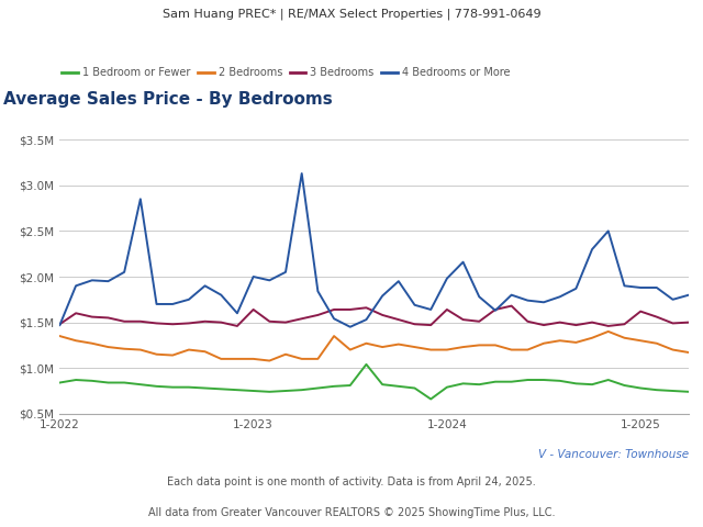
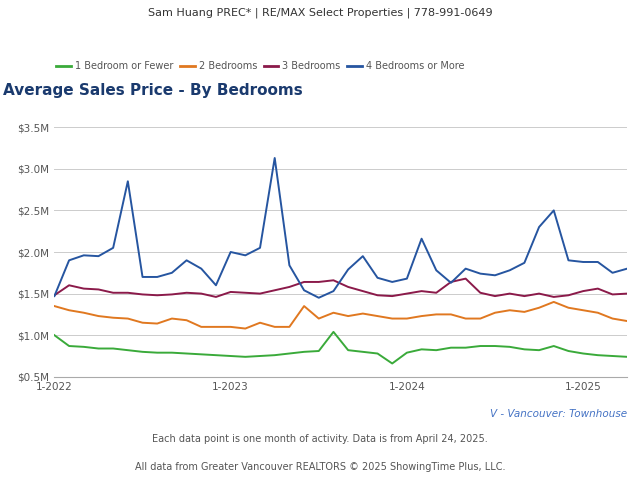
1 Bedroom or Fewer/1-2022: $0.84M -> $1.00M
3 Bedrooms/1-2023: $1.64M -> $1.52M
3 Bedrooms/1-2024: $1.64M -> $1.50M
4 Bedrooms or More/1-2024: $1.98M -> $1.68M
3 Bedrooms/1-2025: $1.62M -> $1.53M
